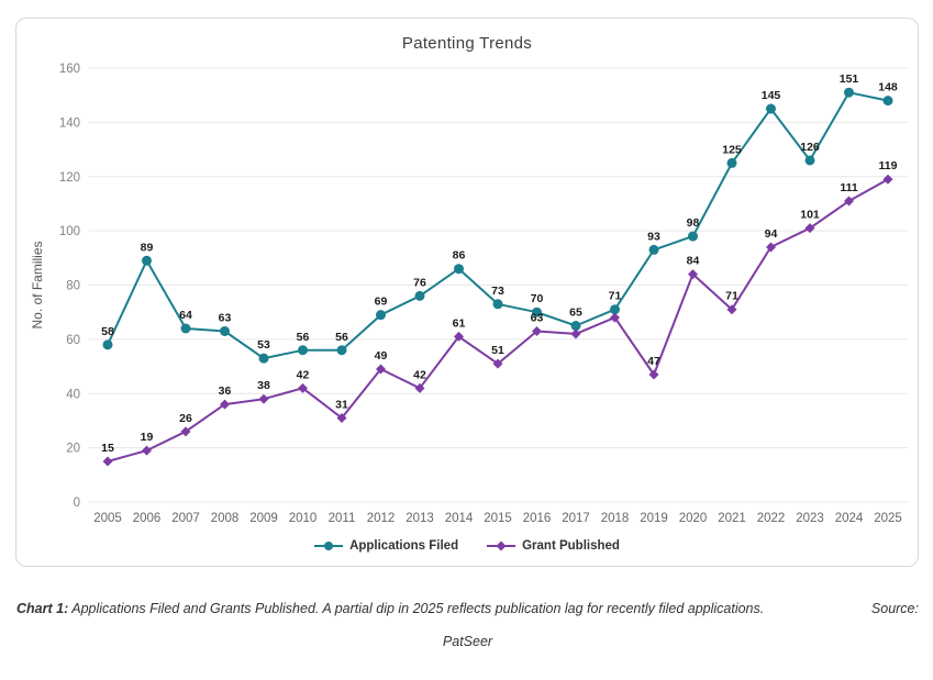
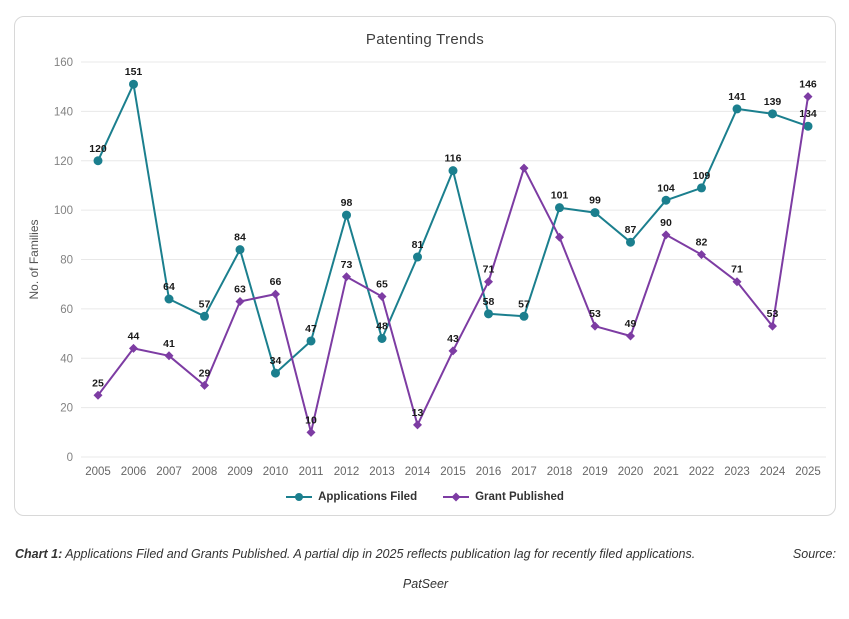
Applications Filed/2005: 58 -> 120
Grant Published/2005: 15 -> 25
Applications Filed/2006: 89 -> 151
Grant Published/2006: 19 -> 44
Grant Published/2007: 26 -> 41
Applications Filed/2008: 63 -> 57
Grant Published/2008: 36 -> 29
Applications Filed/2009: 53 -> 84
Grant Published/2009: 38 -> 63
Applications Filed/2010: 56 -> 34
Grant Published/2010: 42 -> 66
Applications Filed/2011: 56 -> 47
Grant Published/2011: 31 -> 10
Applications Filed/2012: 69 -> 98
Grant Published/2012: 49 -> 73
Applications Filed/2013: 76 -> 48
Grant Published/2013: 42 -> 65
Applications Filed/2014: 86 -> 81
Grant Published/2014: 61 -> 13
Applications Filed/2015: 73 -> 116
Grant Published/2015: 51 -> 43
Applications Filed/2016: 70 -> 58
Grant Published/2016: 63 -> 71
Applications Filed/2017: 65 -> 57
Grant Published/2017: 62 -> 117
Applications Filed/2018: 71 -> 101
Grant Published/2018: 68 -> 89
Applications Filed/2019: 93 -> 99
Grant Published/2019: 47 -> 53
Applications Filed/2020: 98 -> 87
Grant Published/2020: 84 -> 49
Applications Filed/2021: 125 -> 104
Grant Published/2021: 71 -> 90
Applications Filed/2022: 145 -> 109
Grant Published/2022: 94 -> 82
Applications Filed/2023: 126 -> 141
Grant Published/2023: 101 -> 71
Applications Filed/2024: 151 -> 139
Grant Published/2024: 111 -> 53
Applications Filed/2025: 148 -> 134
Grant Published/2025: 119 -> 146
